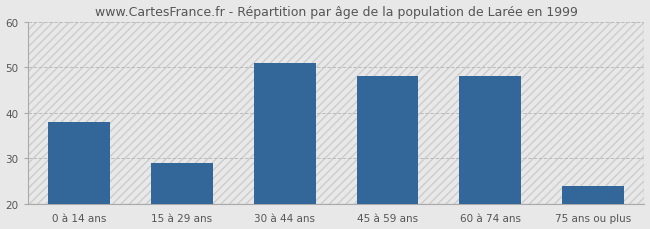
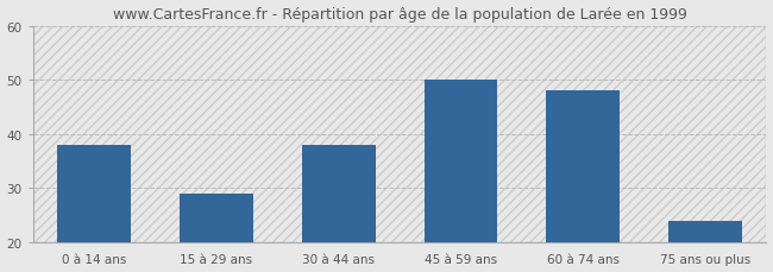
30 à 44 ans: 51 -> 38
45 à 59 ans: 48 -> 50
